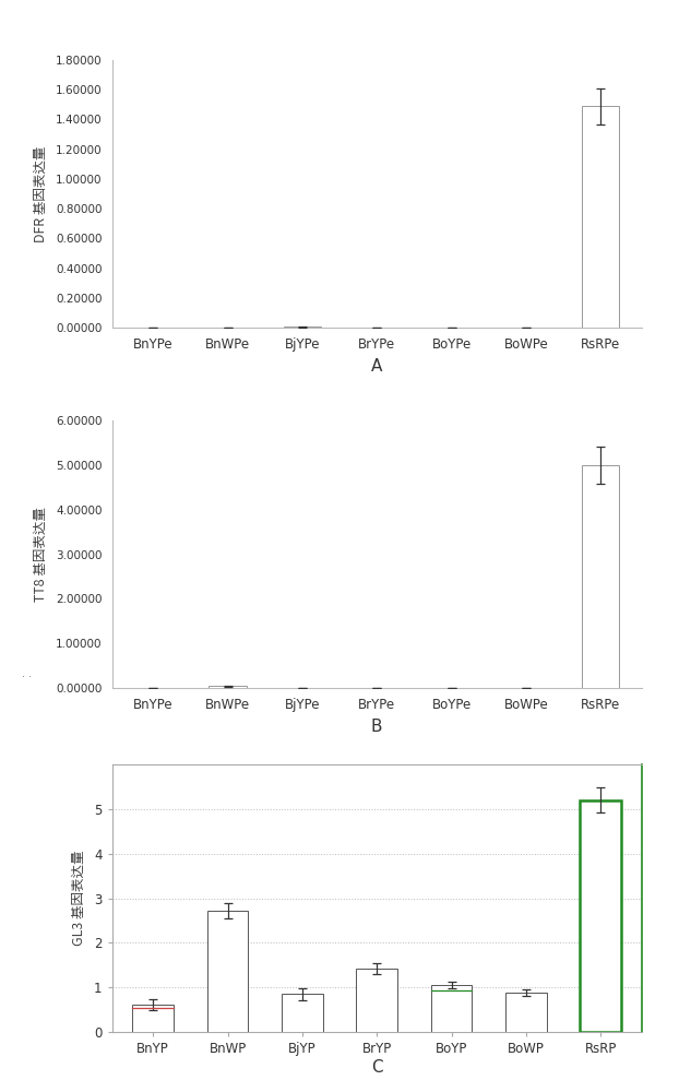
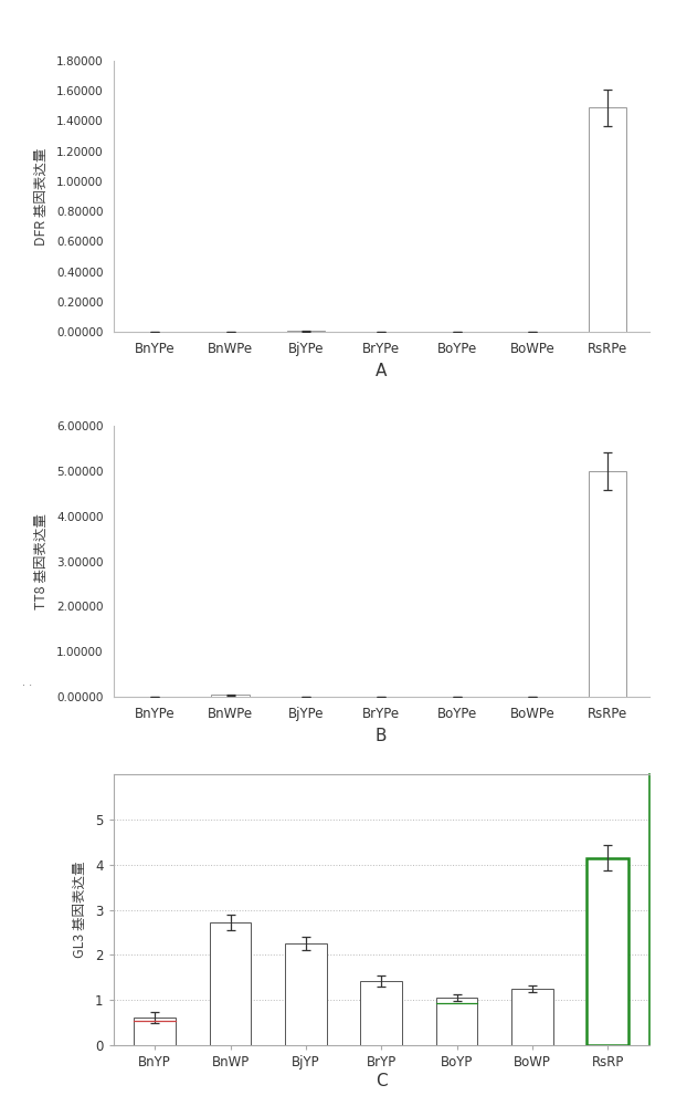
BjYP: 0.85 -> 2.25
BoWP: 0.88 -> 1.25
RsRP: 5.20 -> 4.15
